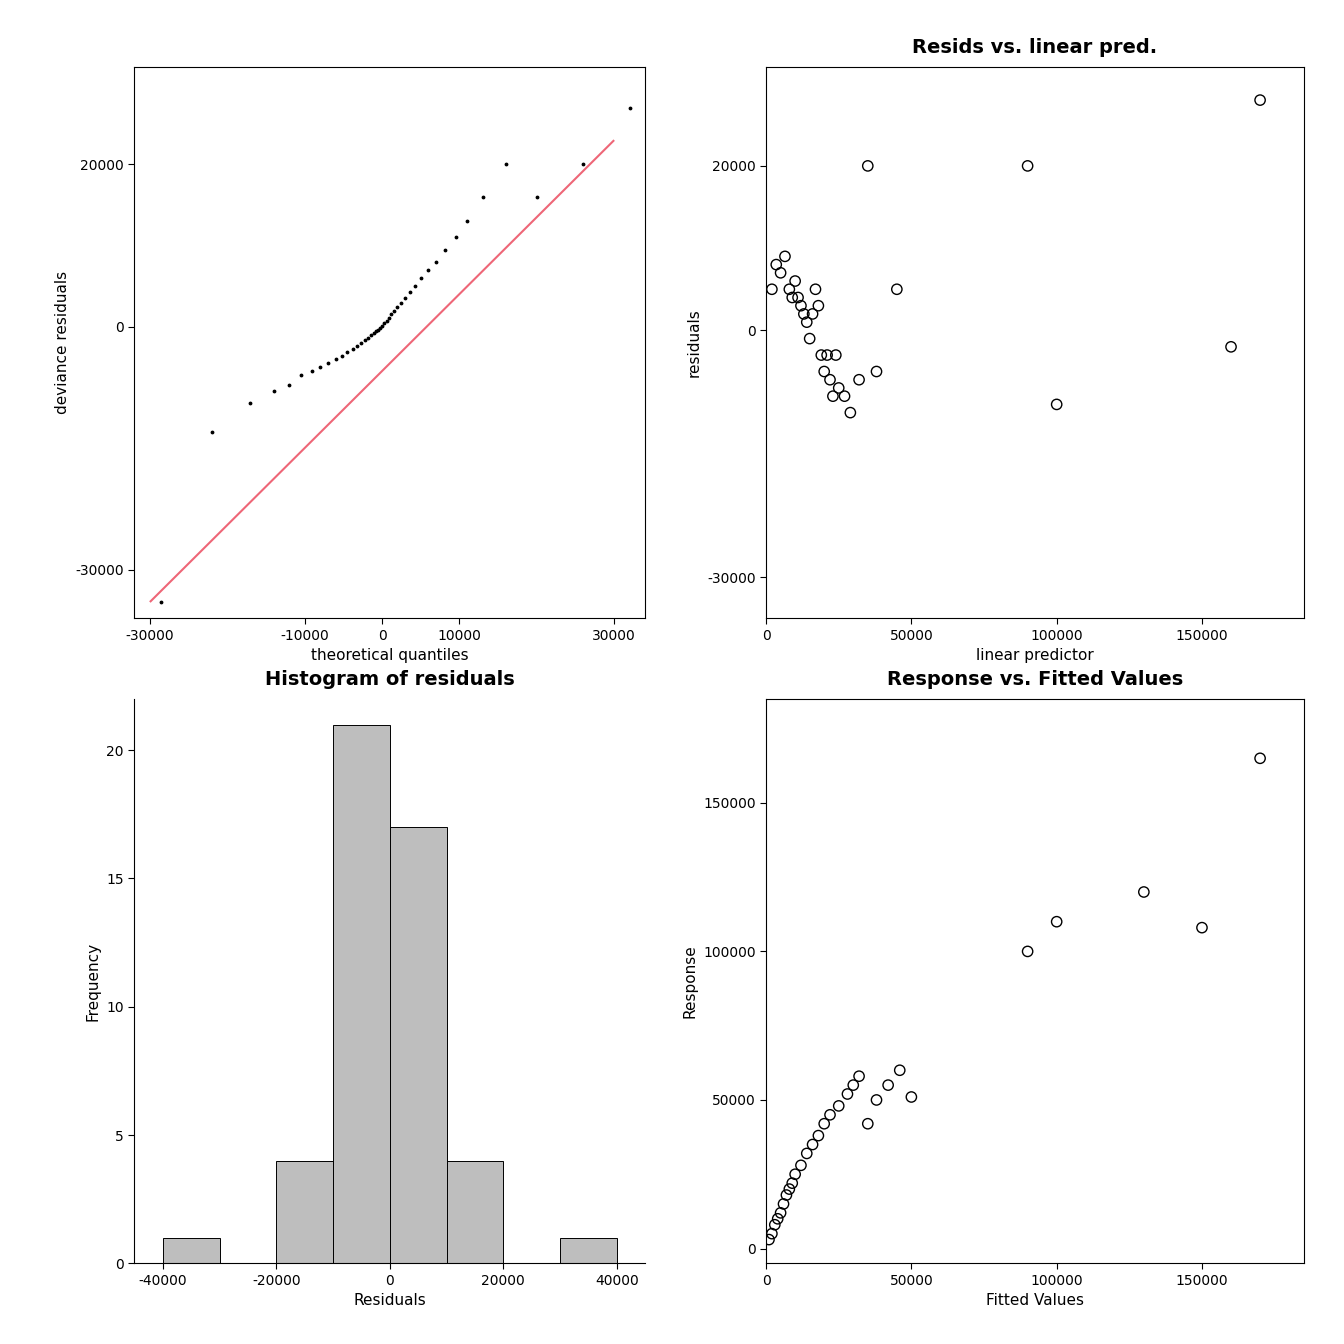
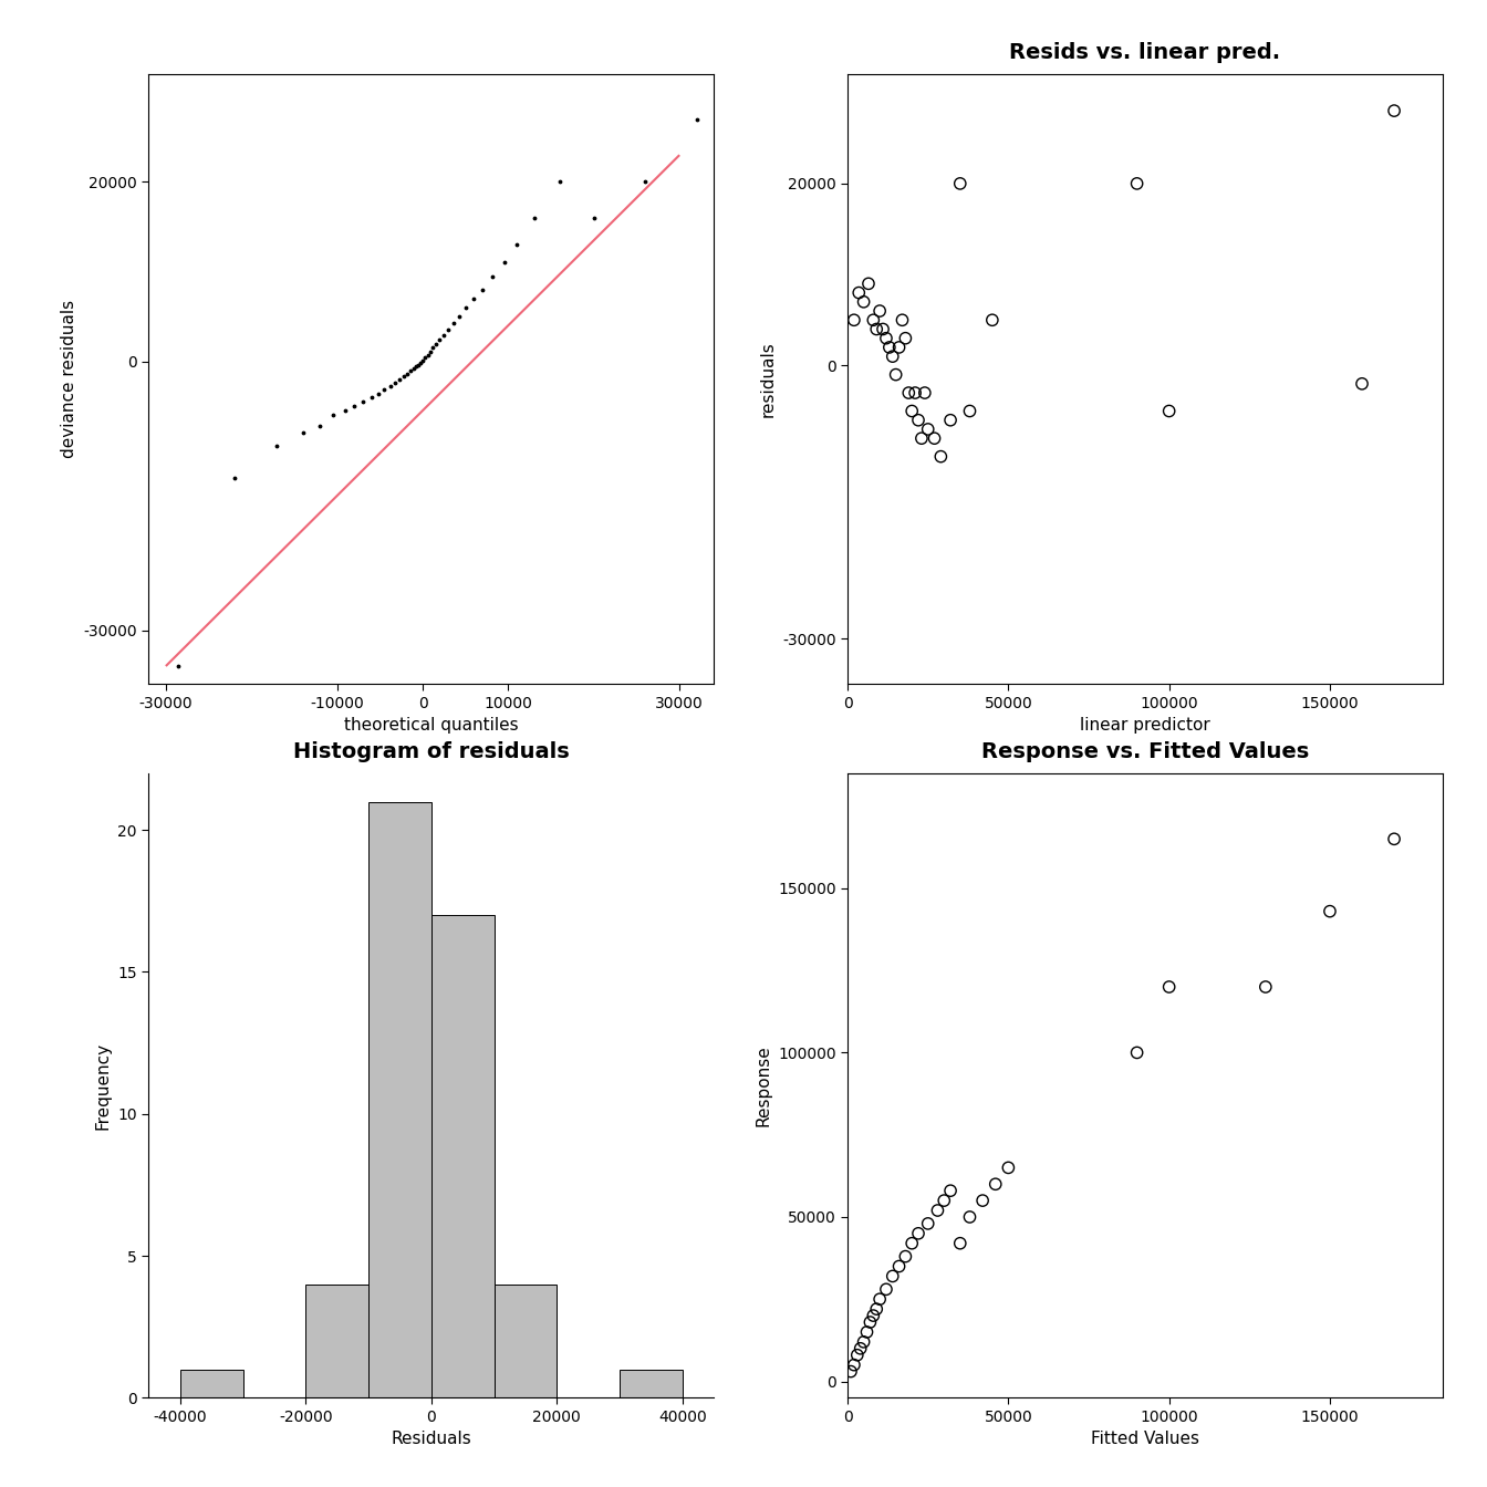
Resids vs. linear pred./100000: -9000 -> -5000
Response vs. Fitted Values/50000: 51000 -> 65000
Response vs. Fitted Values/100000: 110000 -> 120000
Response vs. Fitted Values/150000: 108000 -> 143000
